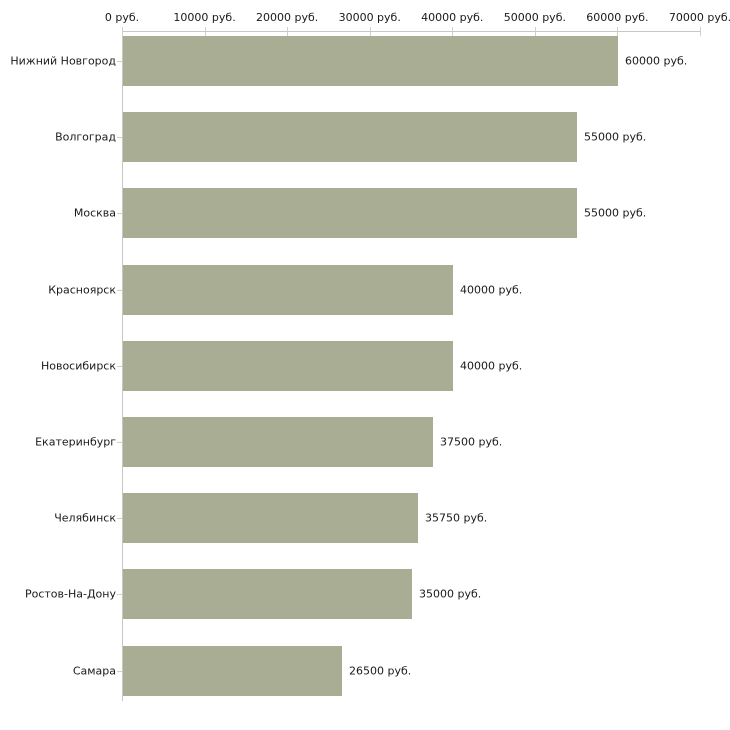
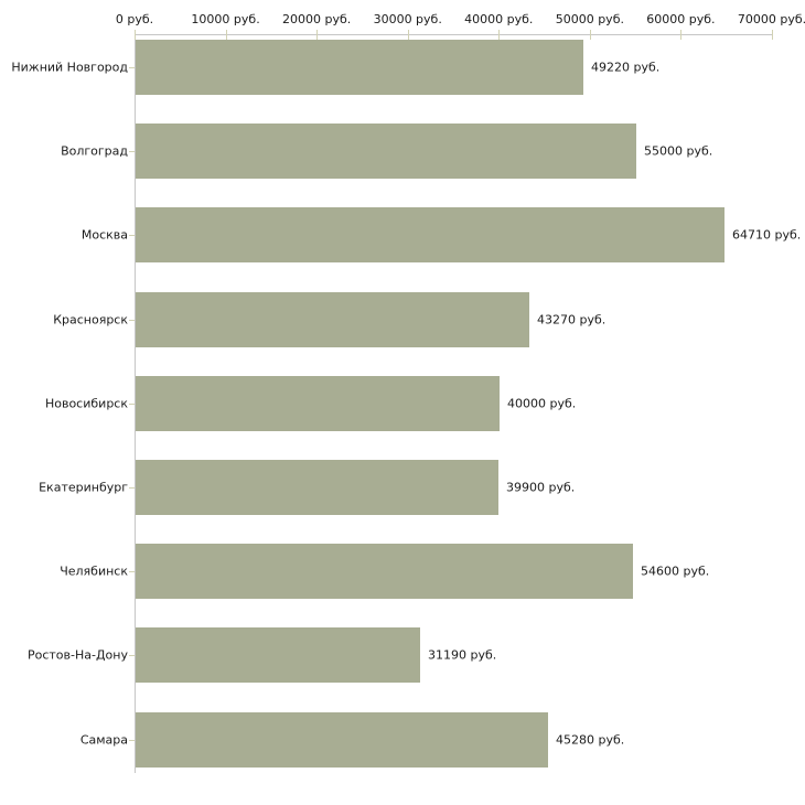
Нижний Новгород: 60000 -> 49220
Москва: 55000 -> 64710
Красноярск: 40000 -> 43270
Екатеринбург: 37500 -> 39900
Челябинск: 35750 -> 54600
Ростов-На-Дону: 35000 -> 31190
Самара: 26500 -> 45280
